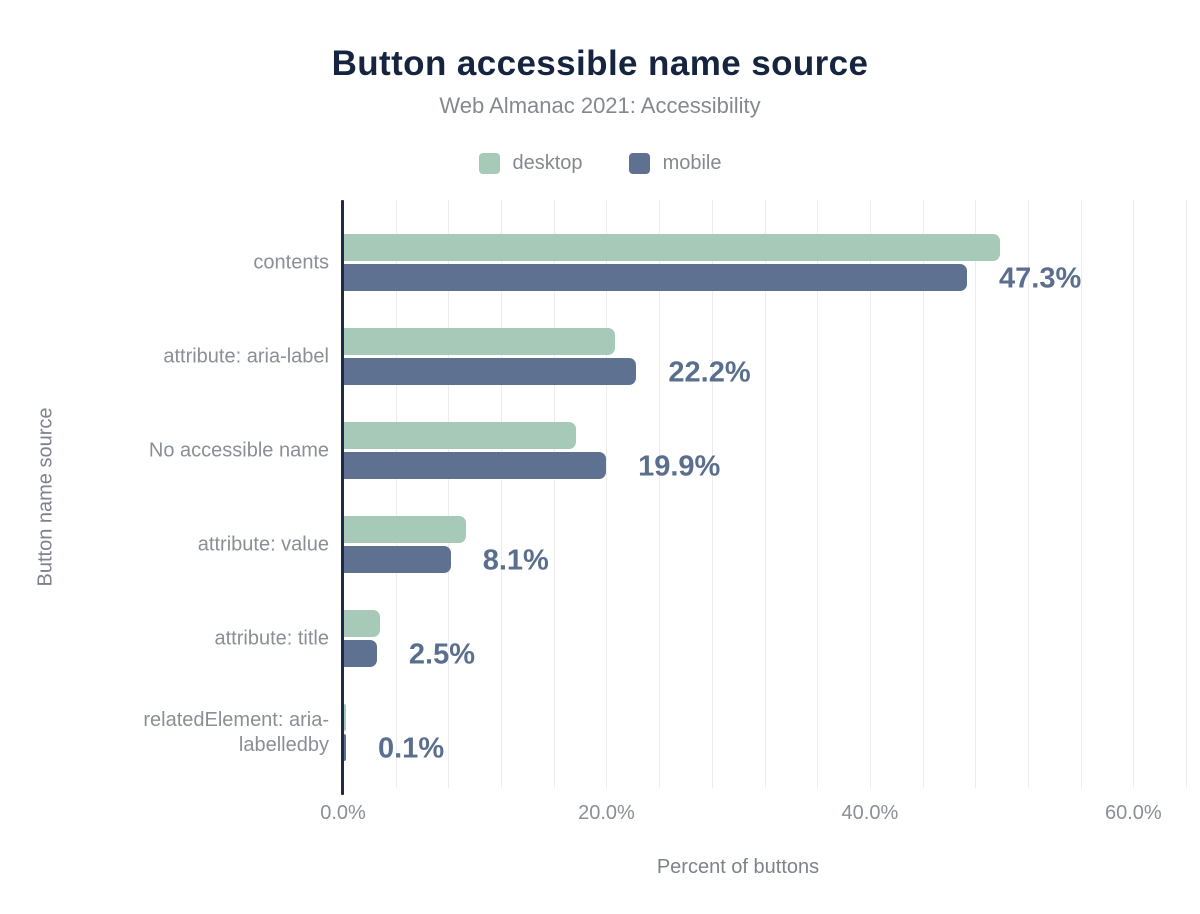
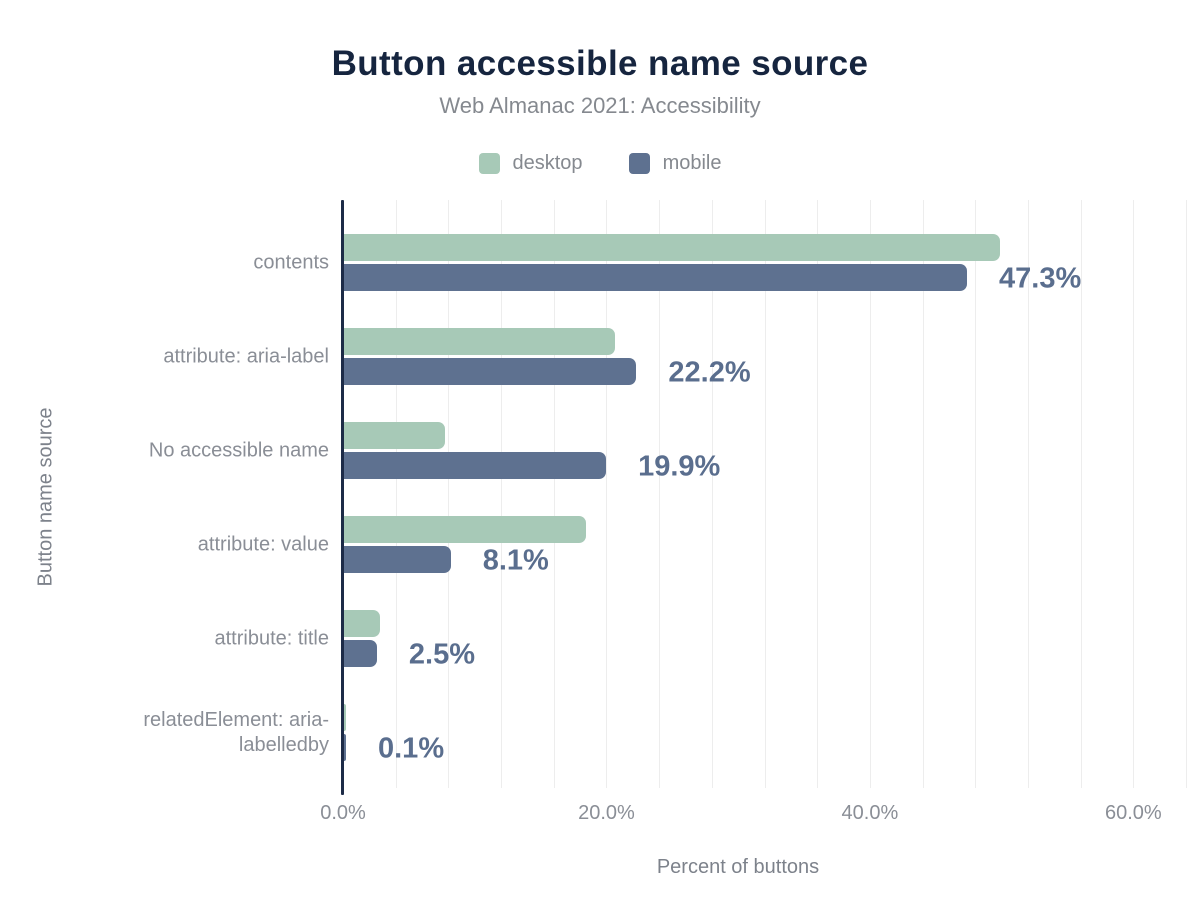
desktop/No accessible name: 17.6% -> 7.7%
desktop/attribute: value: 9.3% -> 18.4%
